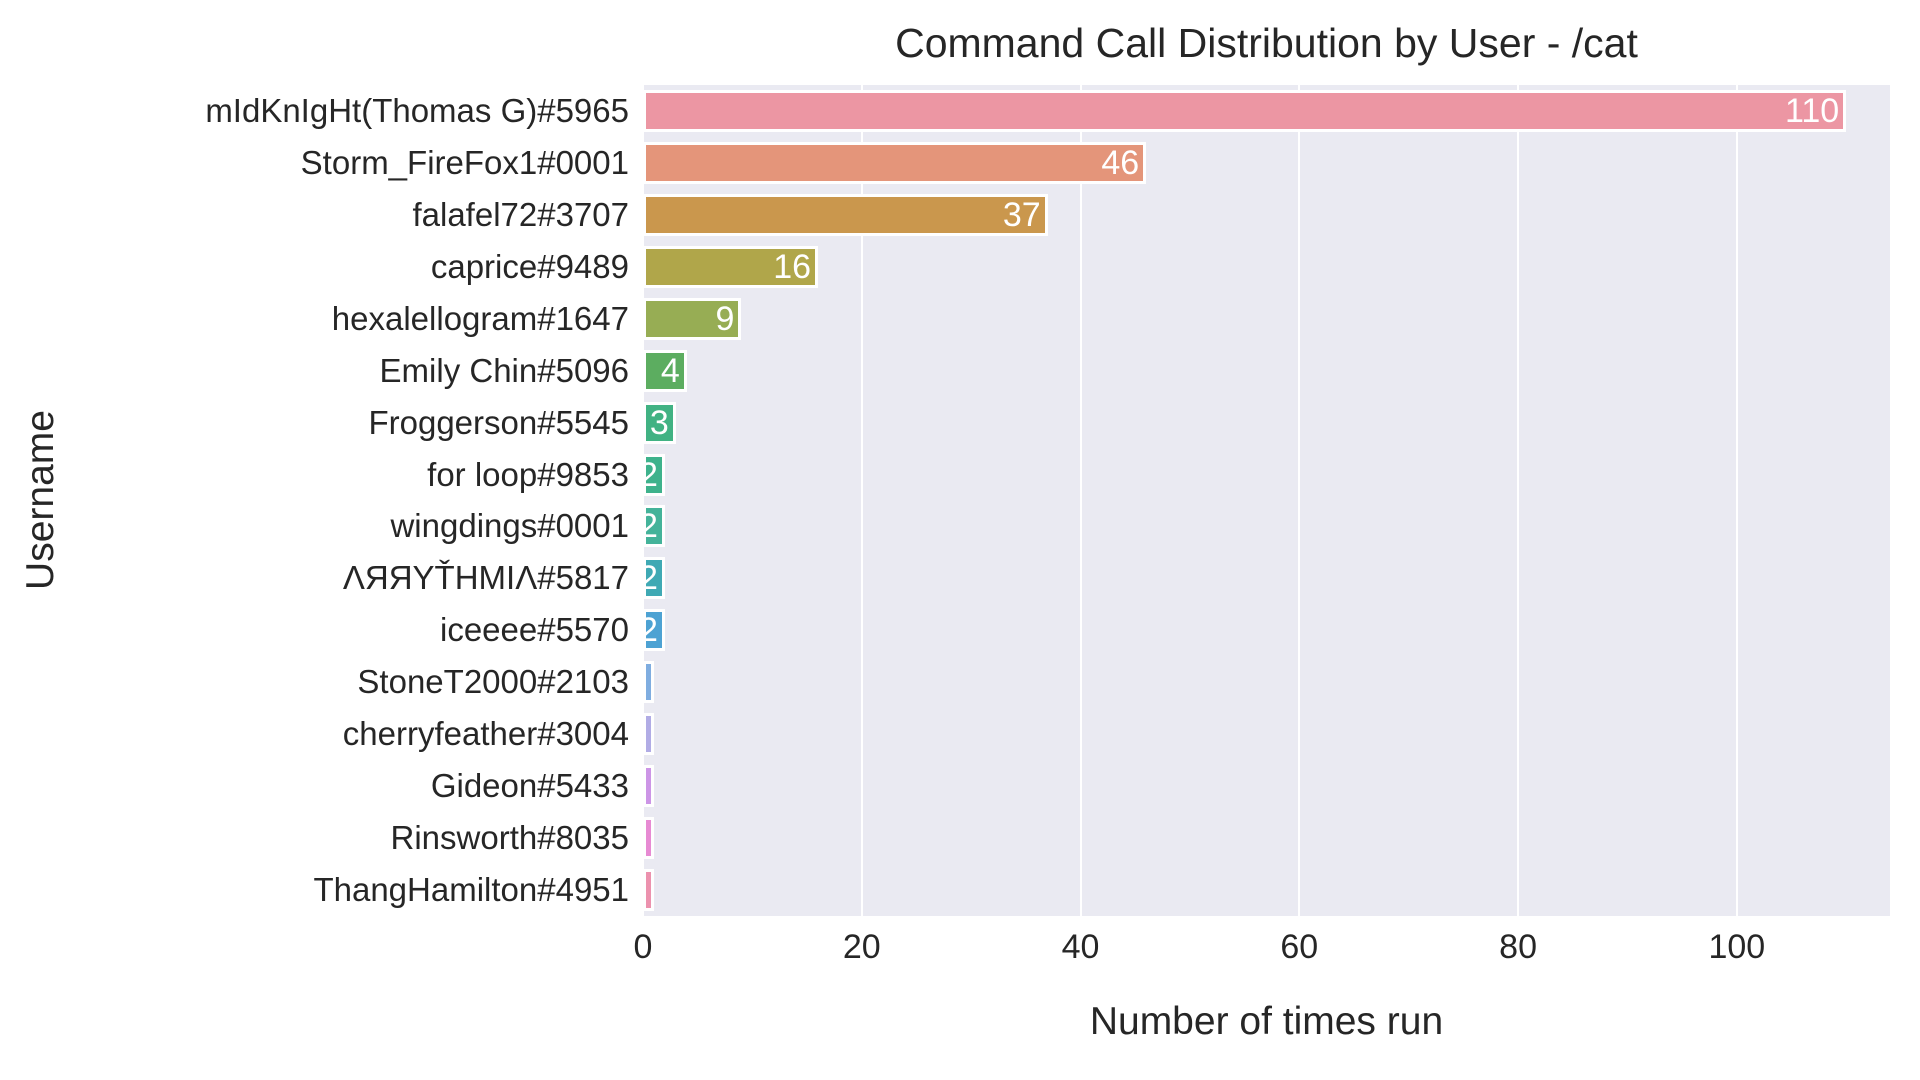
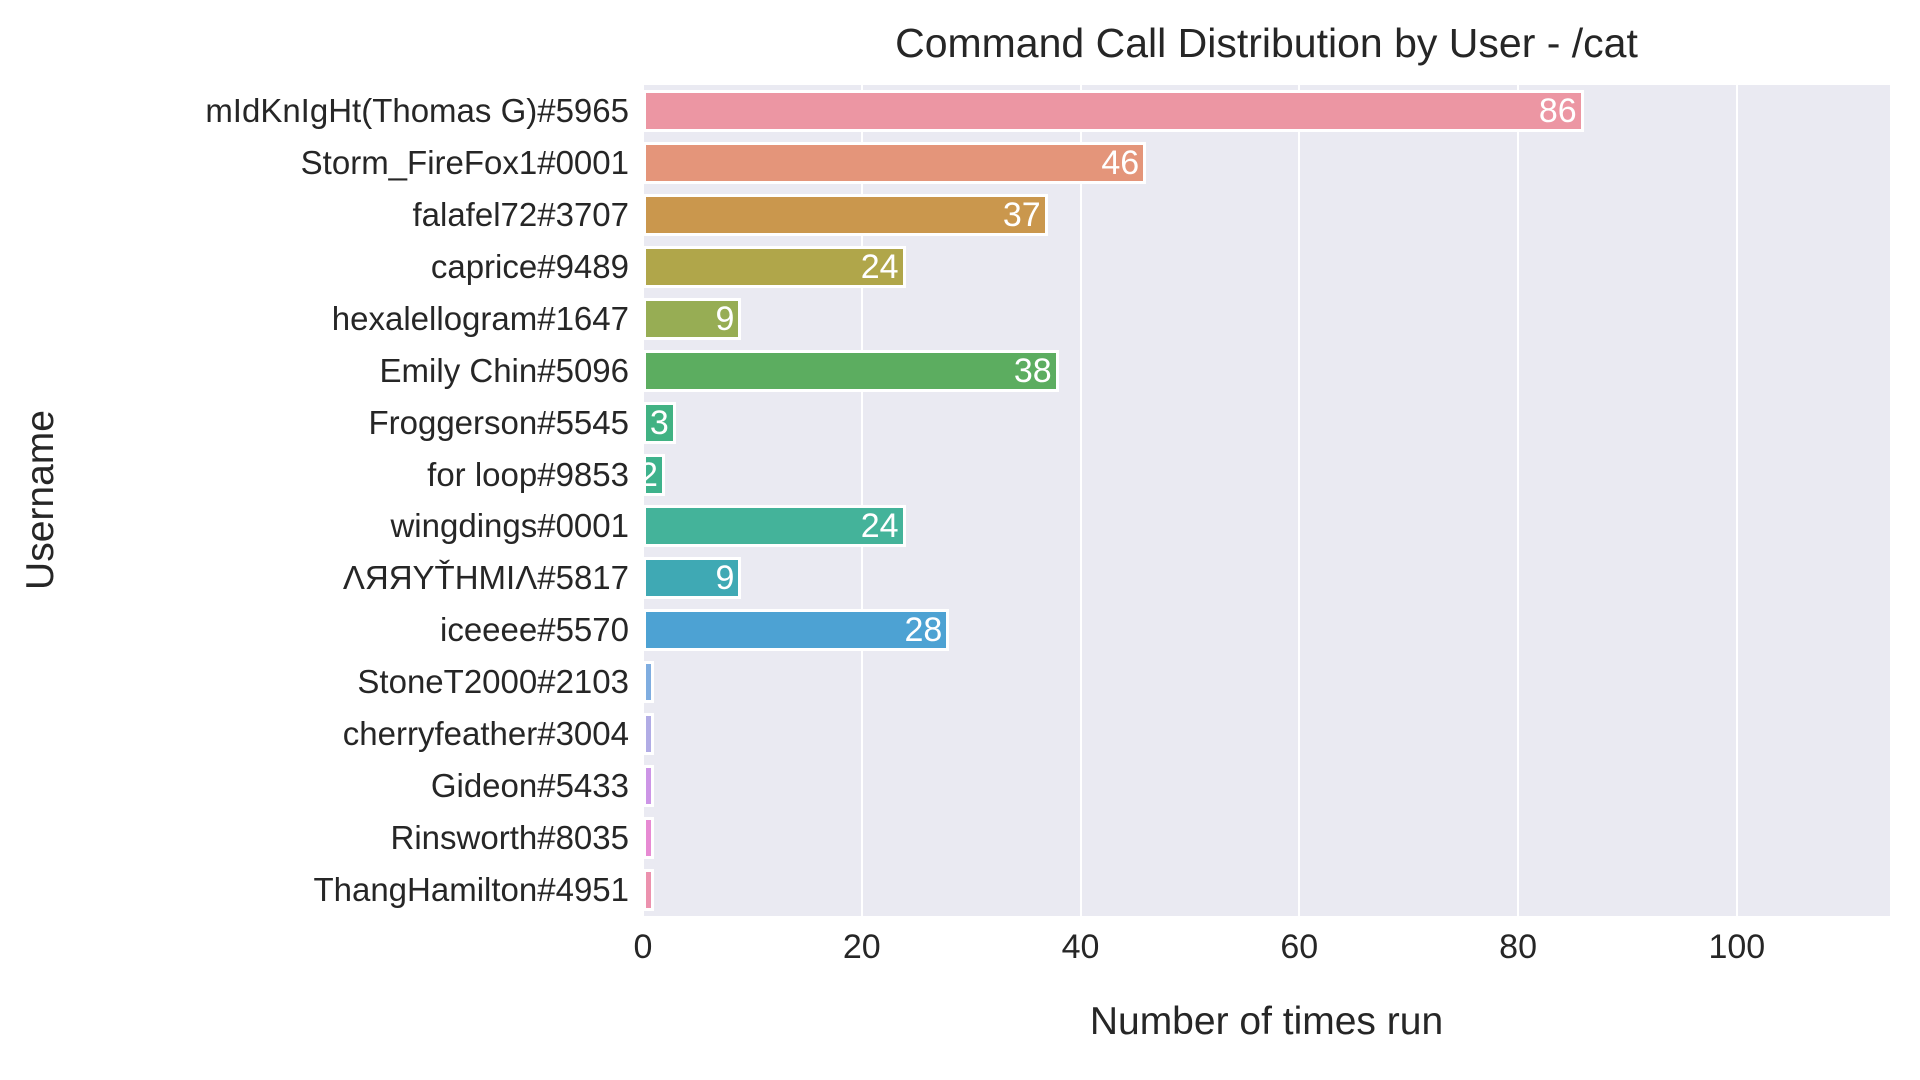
mIdKnIgHt(Thomas G)#5965: 110 -> 86
caprice#9489: 16 -> 24
Emily Chin#5096: 4 -> 38
wingdings#0001: 2 -> 24
ΛЯЯYŤHMIΛ#5817: 2 -> 9
iceeee#5570: 2 -> 28
